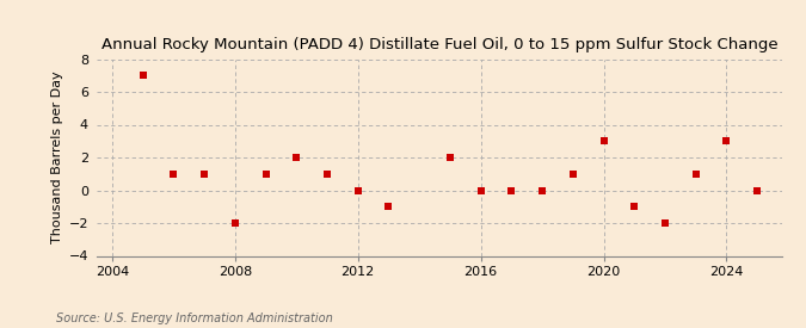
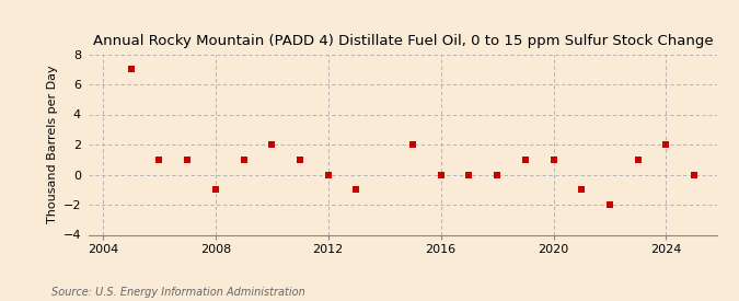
2008: -2 -> -1
2020: 3 -> 1
2024: 3 -> 2
